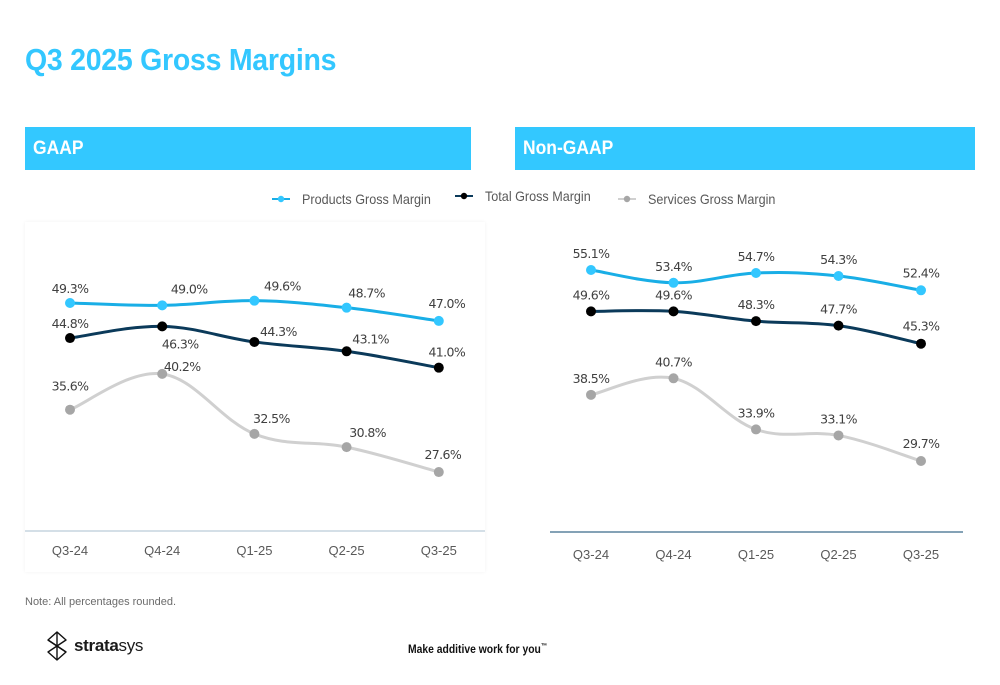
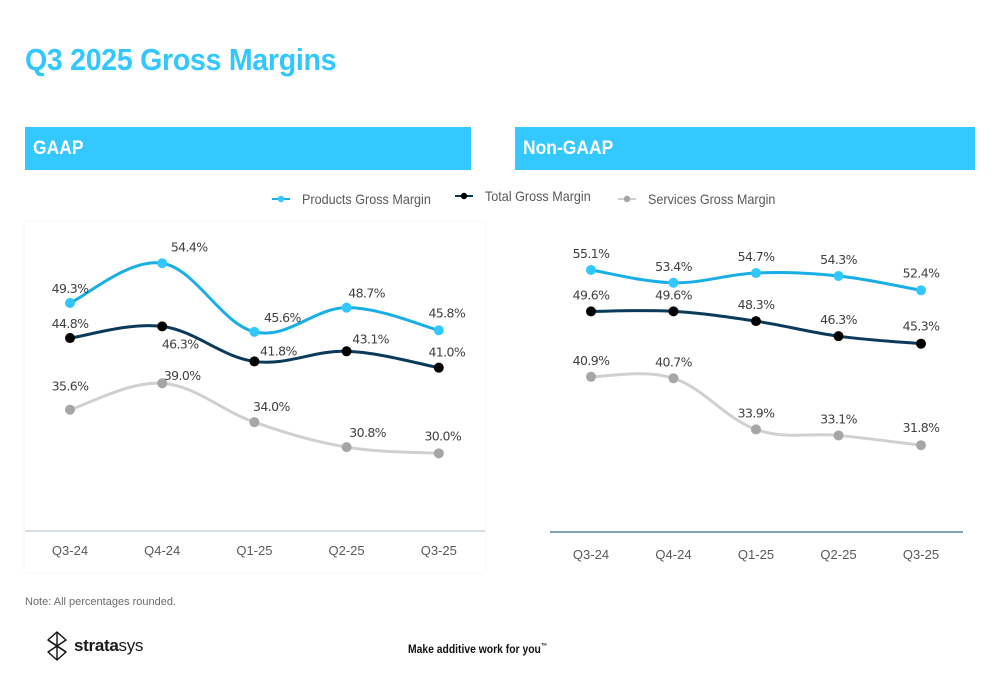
GAAP/Products Gross Margin/Q4-24: 49.0% -> 54.4%
GAAP/Services Gross Margin/Q4-24: 40.2% -> 39.0%
GAAP/Products Gross Margin/Q1-25: 49.6% -> 45.6%
GAAP/Total Gross Margin/Q1-25: 44.3% -> 41.8%
GAAP/Services Gross Margin/Q1-25: 32.5% -> 34.0%
GAAP/Products Gross Margin/Q3-25: 47.0% -> 45.8%
GAAP/Services Gross Margin/Q3-25: 27.6% -> 30.0%
Non-GAAP/Services Gross Margin/Q3-24: 38.5% -> 40.9%
Non-GAAP/Total Gross Margin/Q2-25: 47.7% -> 46.3%
Non-GAAP/Services Gross Margin/Q3-25: 29.7% -> 31.8%
